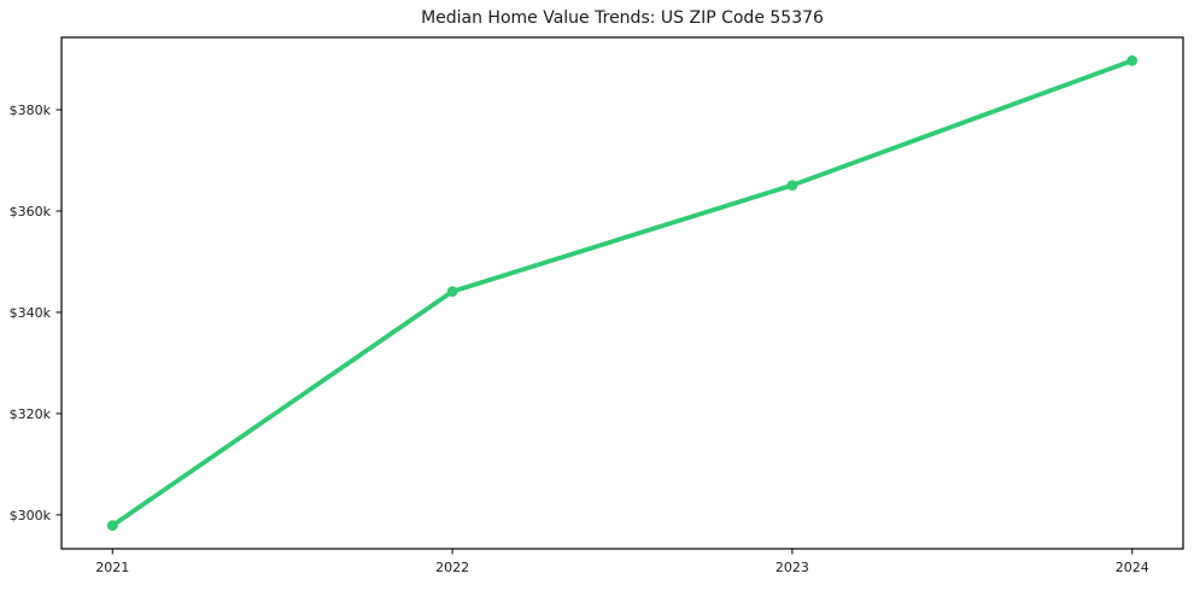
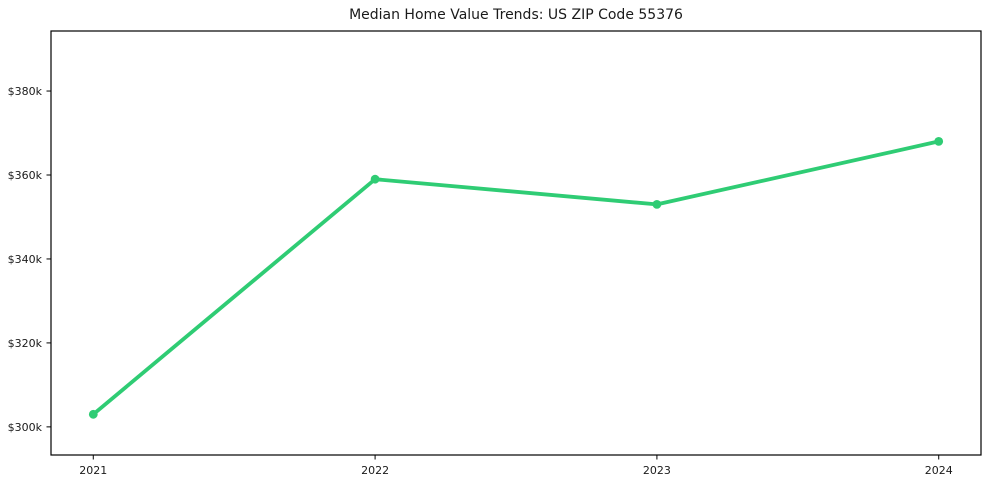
2021: $298k -> $303k
2022: $344k -> $359k
2023: $365k -> $353k
2024: $390k -> $368k
